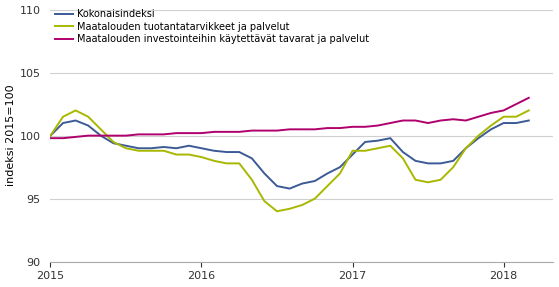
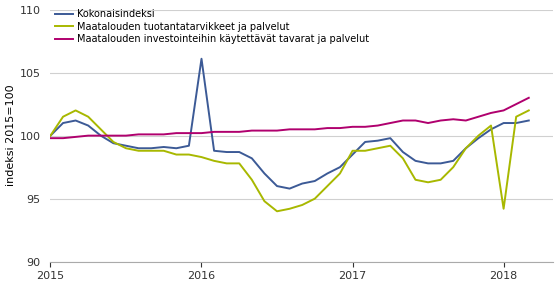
Kokonaisindeksi/2016: 99.0 -> 106.1
Maatalouden tuotantatarvikkeet ja palvelut/2018: 101.5 -> 94.2
